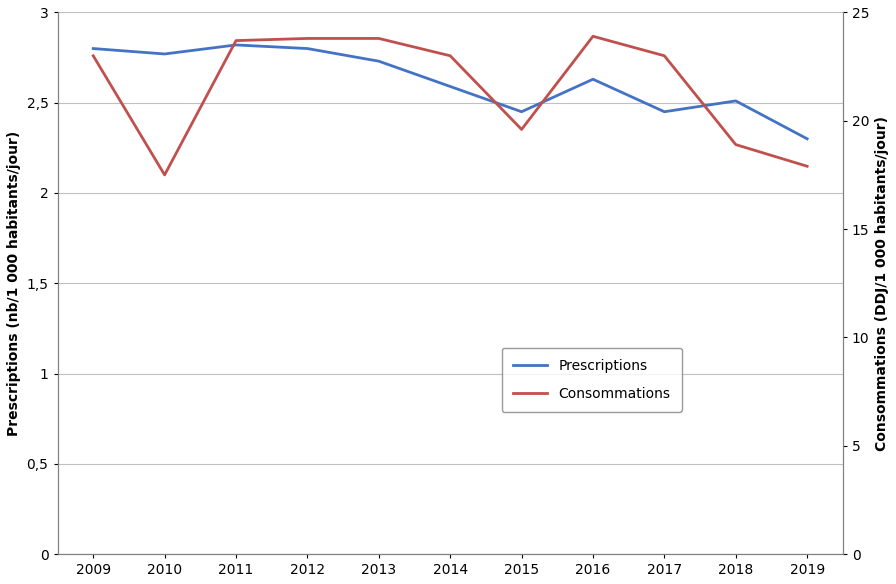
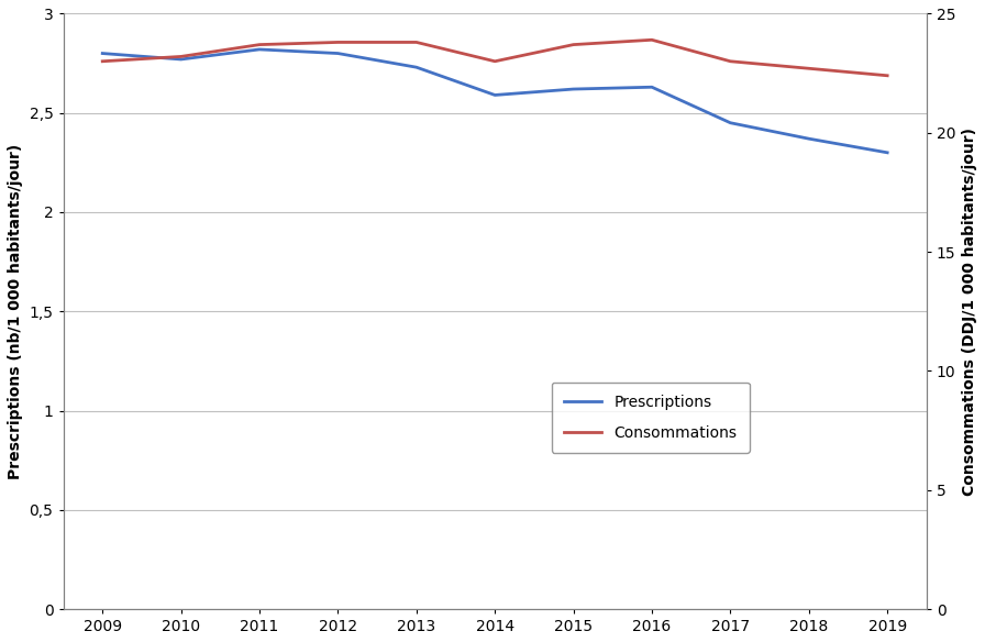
Consommations/2010: 17.5 -> 23.2
Prescriptions/2015: 2,45 -> 2,62
Consommations/2015: 19.6 -> 23.7
Prescriptions/2018: 2,51 -> 2,37
Consommations/2018: 18.9 -> 22.7
Consommations/2019: 17.9 -> 22.4
